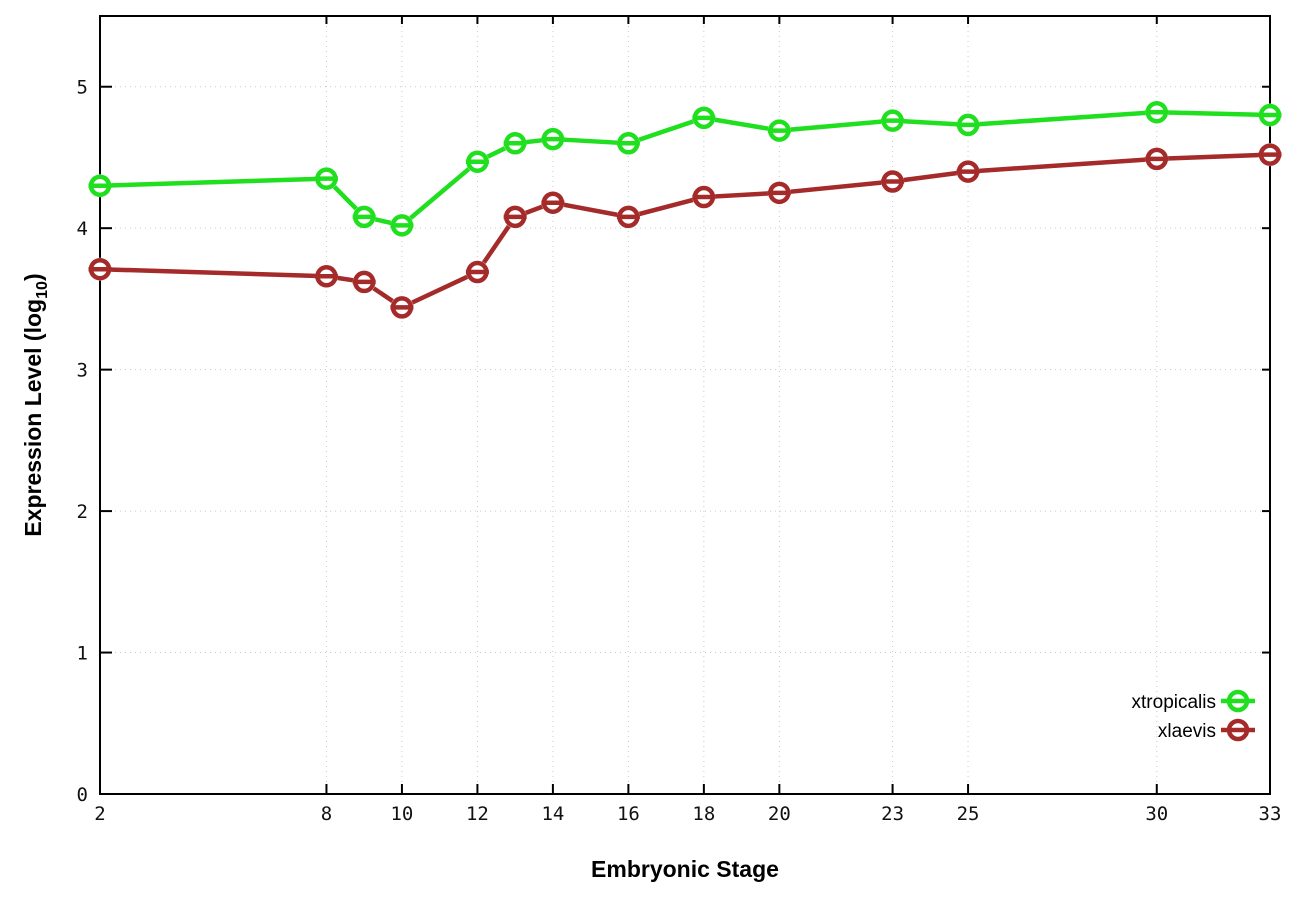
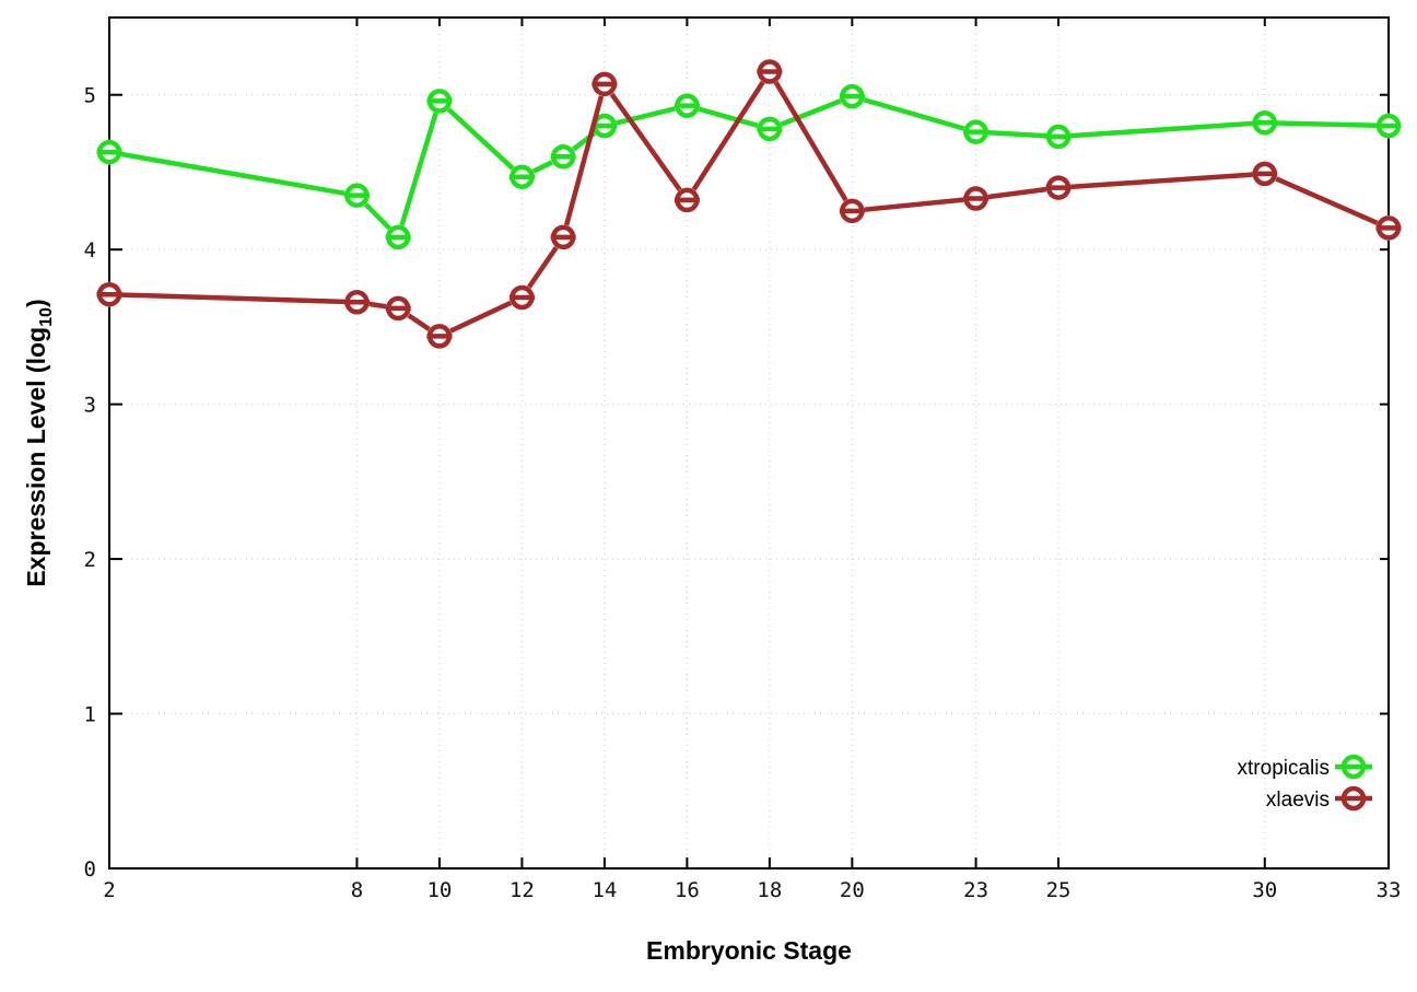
xtropicalis/2: 4.30 -> 4.63
xtropicalis/10: 4.02 -> 4.96
xtropicalis/14: 4.63 -> 4.80
xlaevis/14: 4.18 -> 5.07
xtropicalis/16: 4.60 -> 4.93
xlaevis/16: 4.08 -> 4.32
xlaevis/18: 4.22 -> 5.15
xtropicalis/20: 4.69 -> 4.99
xlaevis/33: 4.52 -> 4.14
